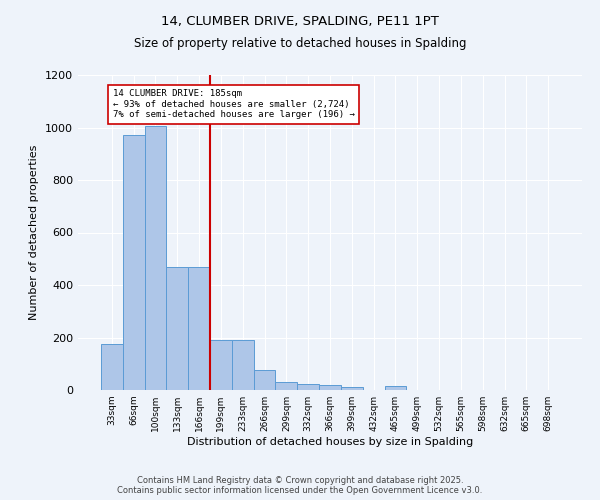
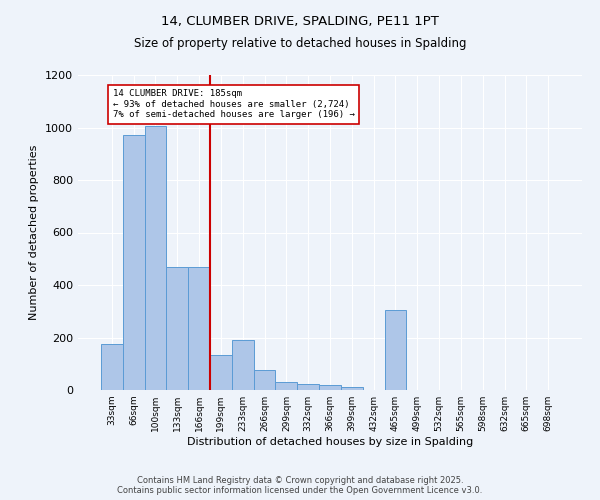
199sqm: 190 -> 135
465sqm: 15 -> 305
